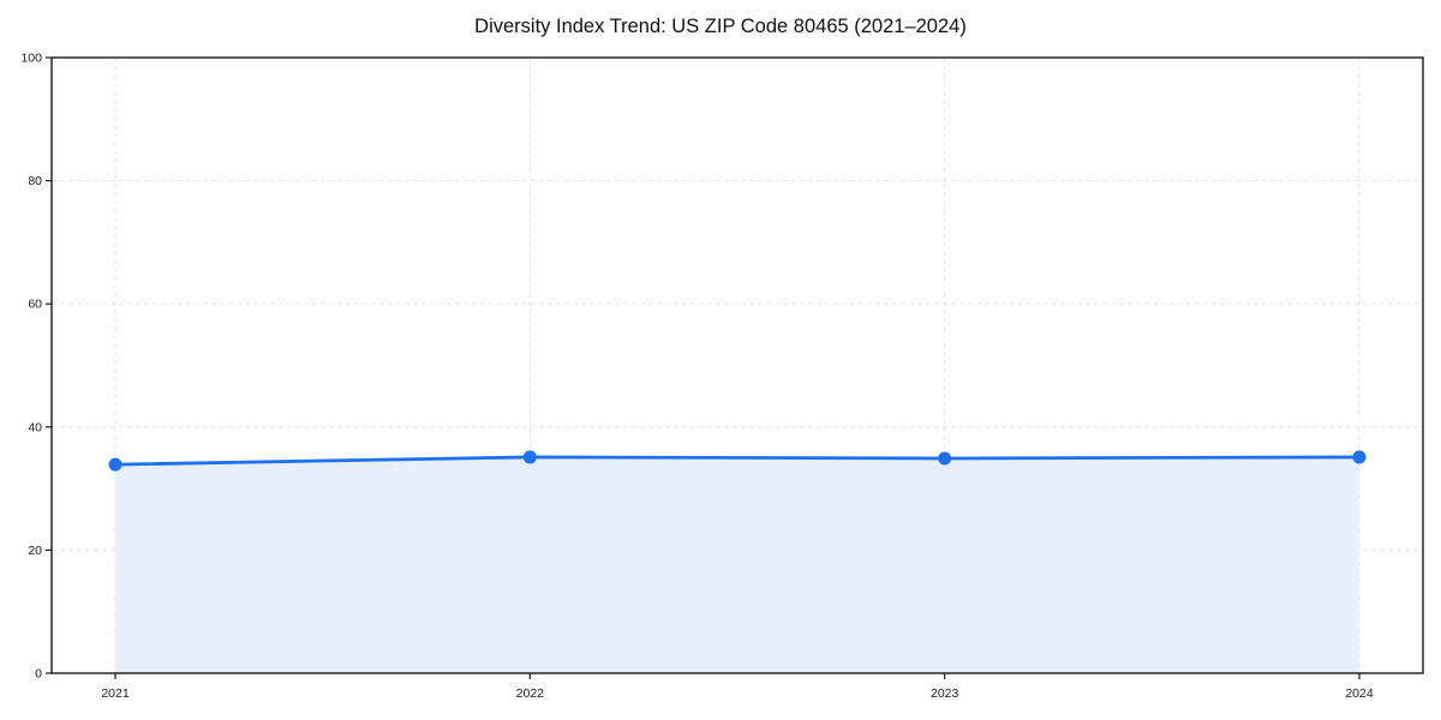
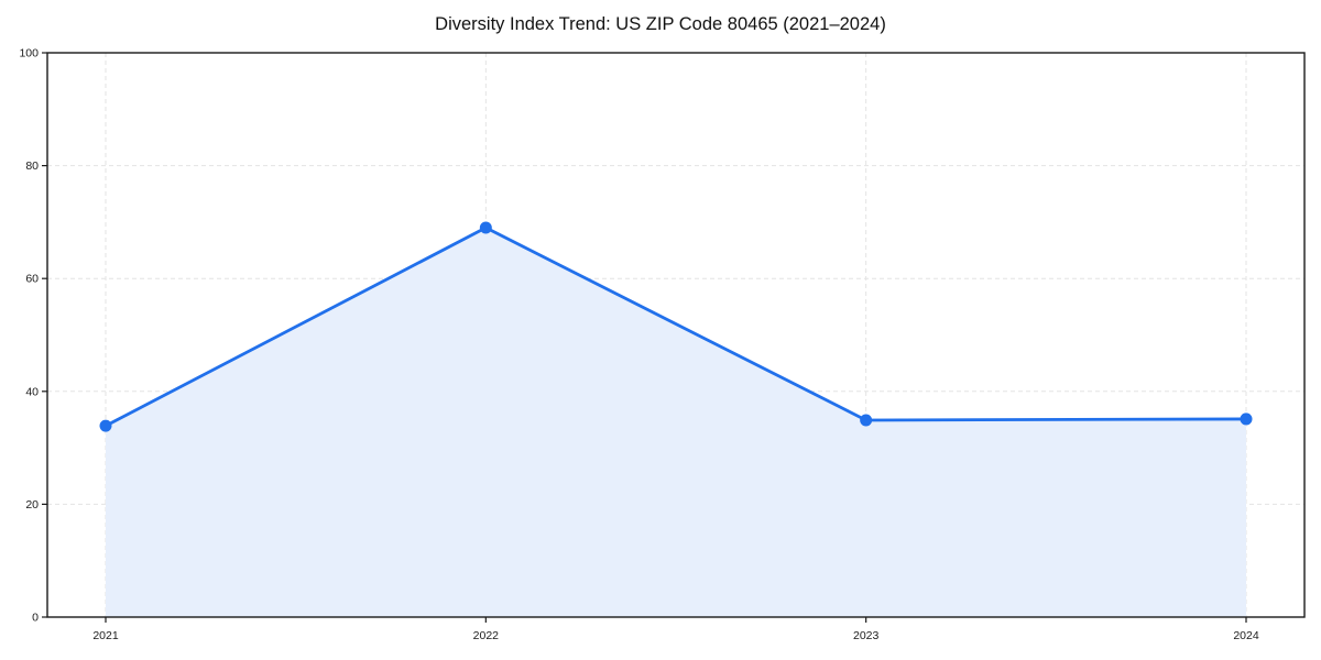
2022: 35 -> 69
